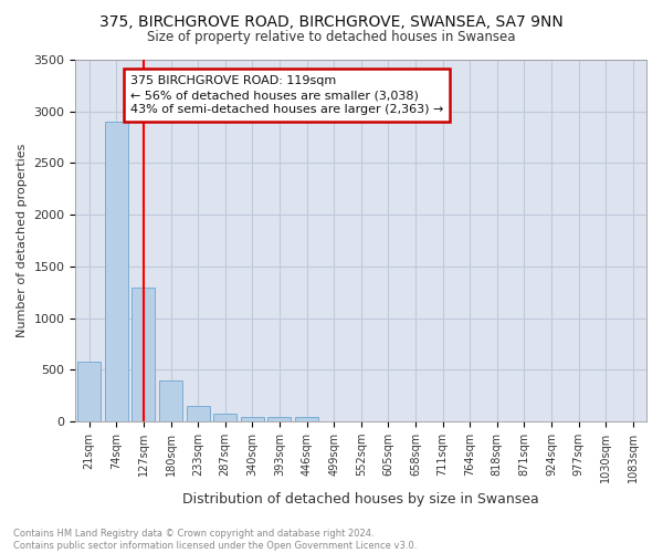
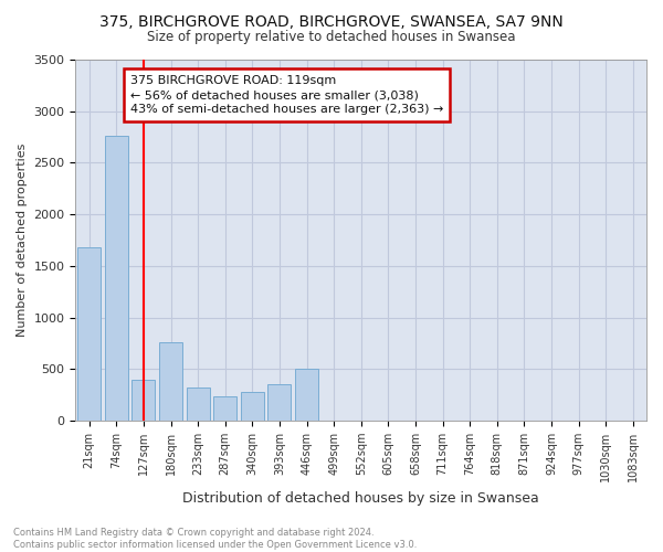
21sqm: 580 -> 1680
74sqm: 2900 -> 2760
127sqm: 1300 -> 400
180sqm: 400 -> 760
233sqm: 160 -> 320
287sqm: 80 -> 240
340sqm: 50 -> 280
393sqm: 40 -> 360
446sqm: 40 -> 500
